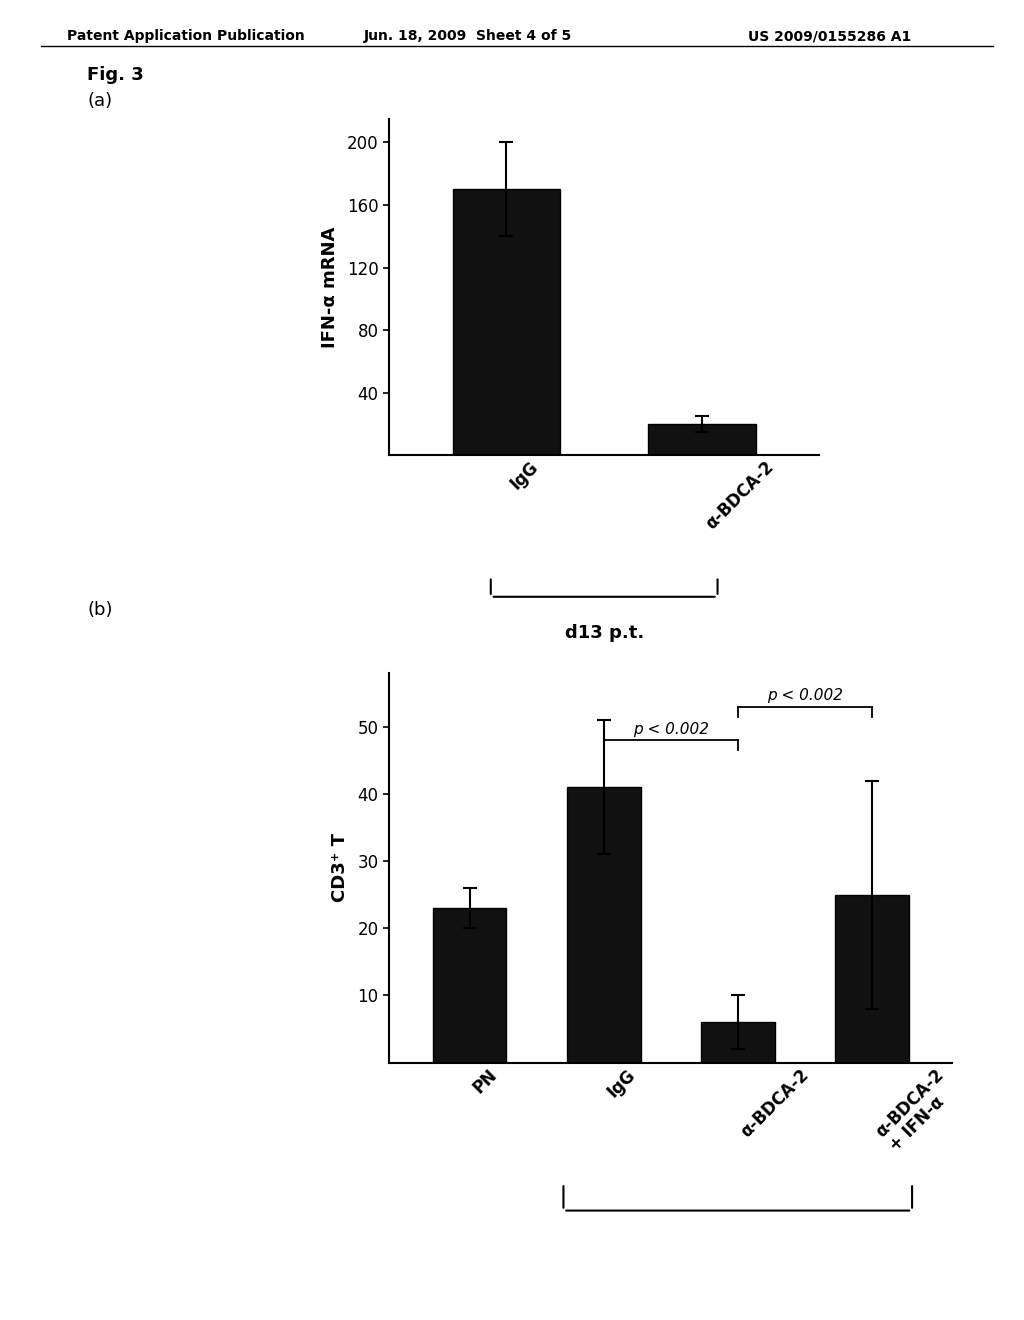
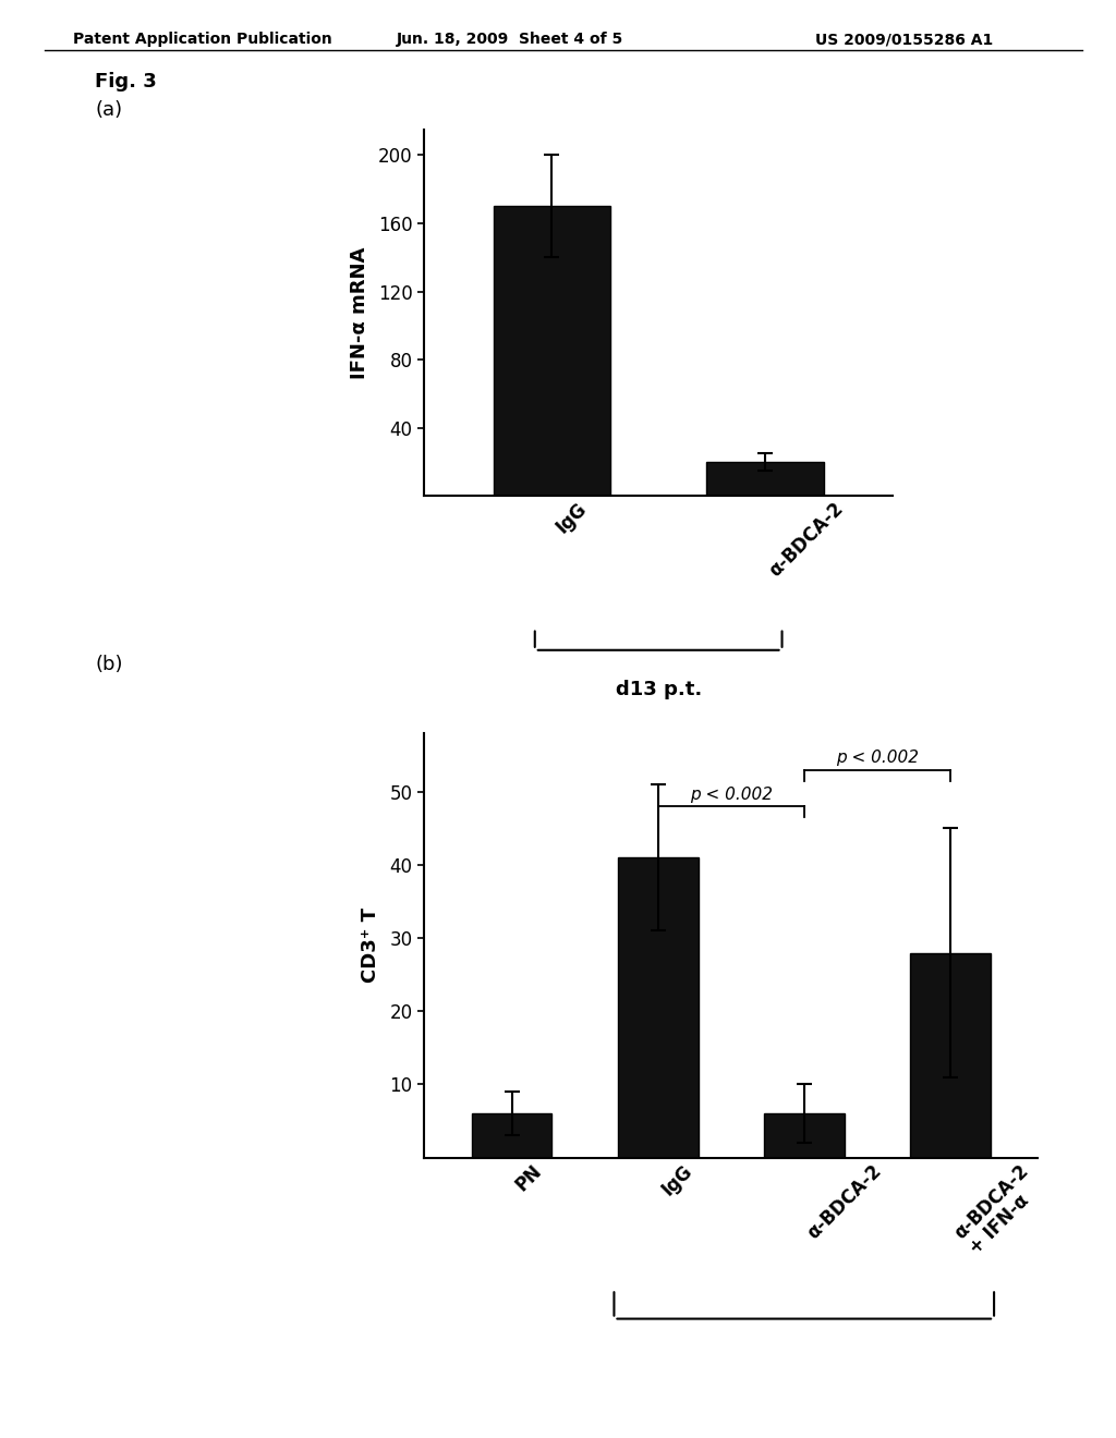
PN: 23 -> 6
α-BDCA-2 + IFN-α: 25 -> 28
